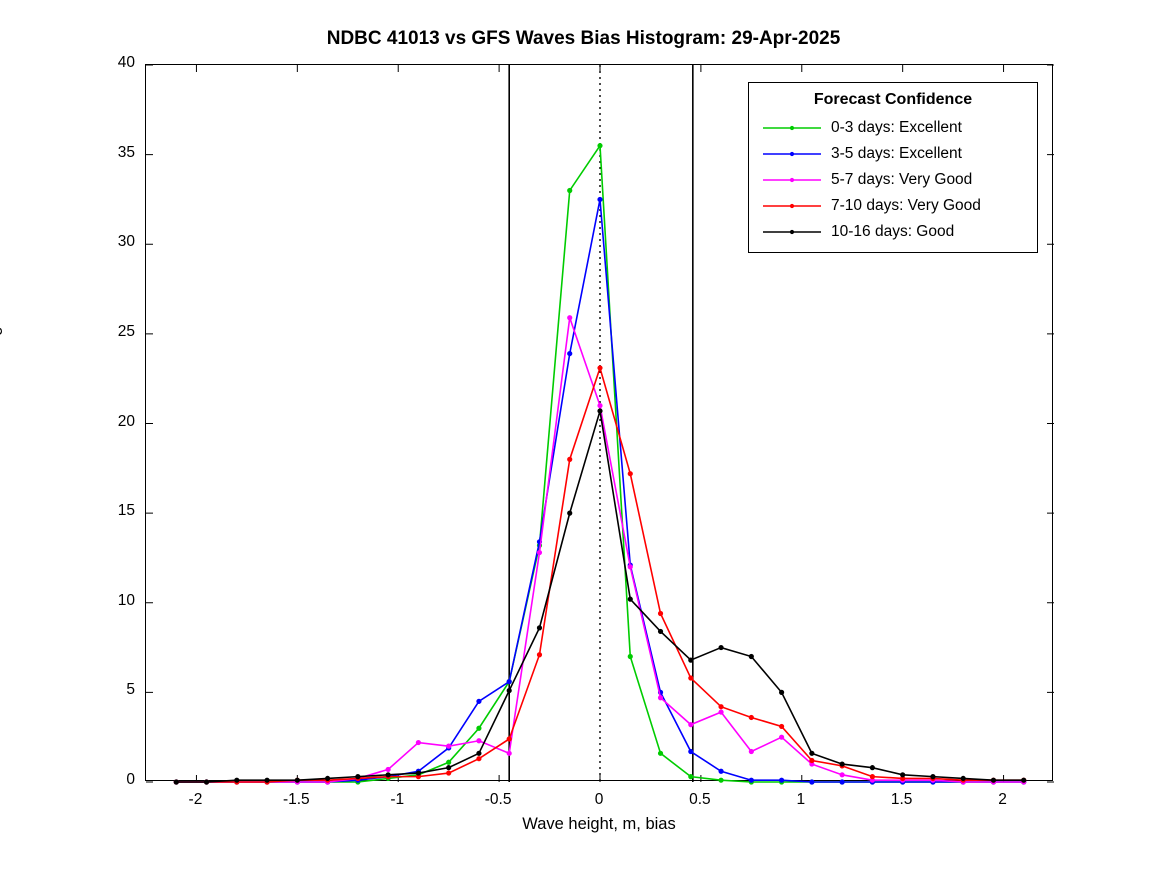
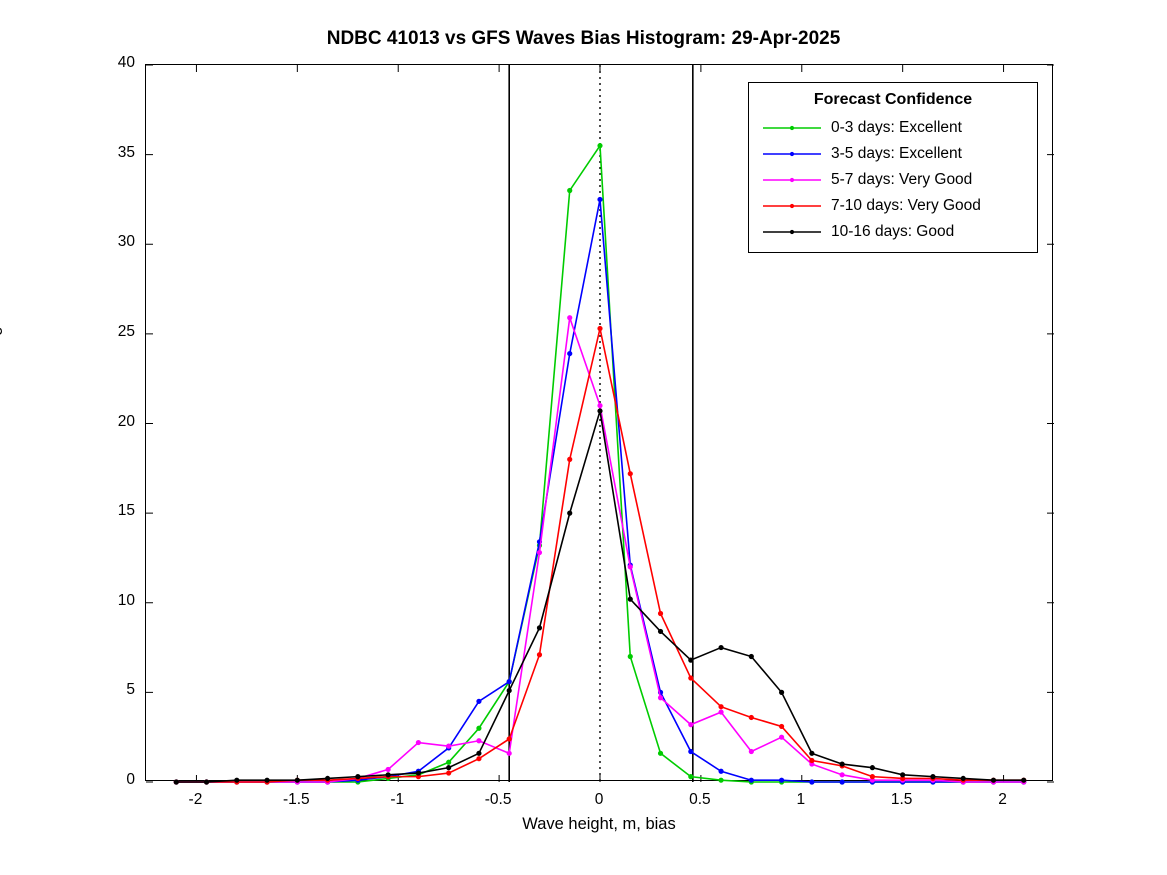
7-10 days: Very Good/0: 23,1 -> 25,3
